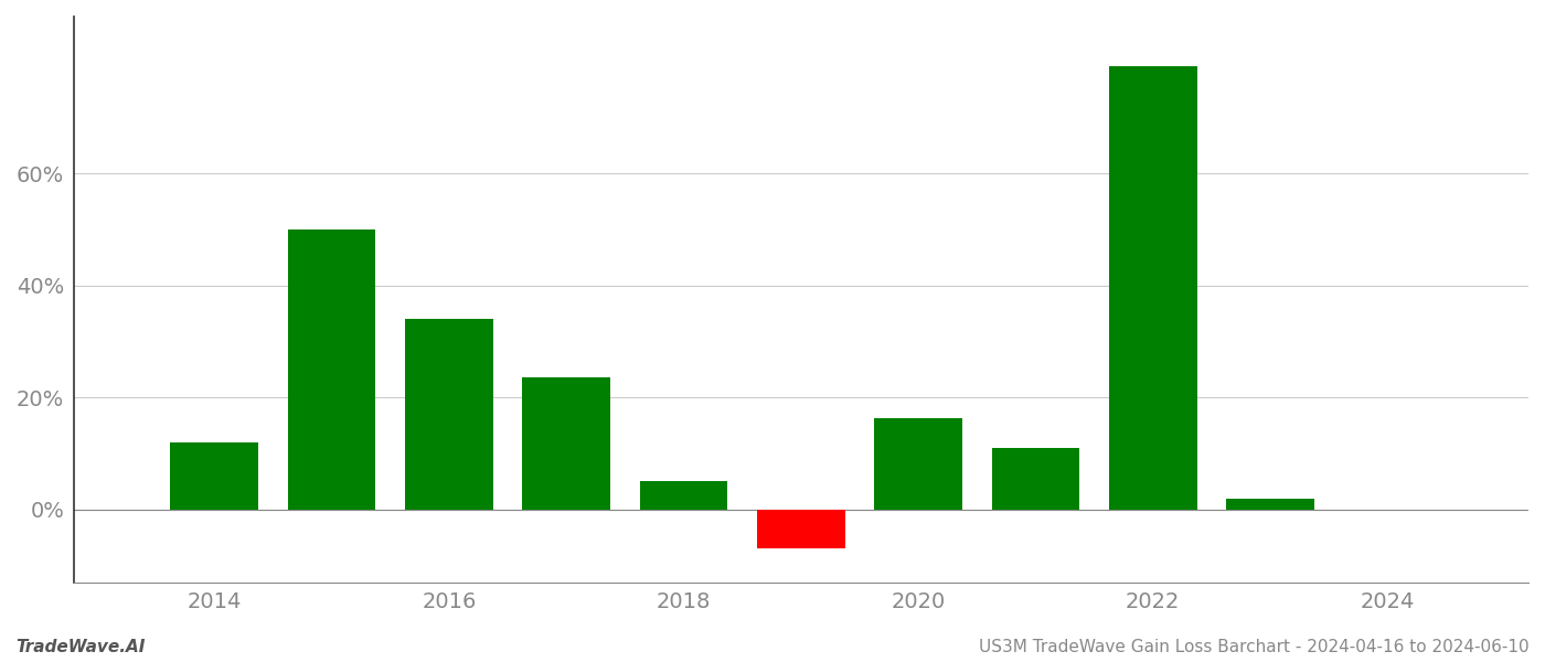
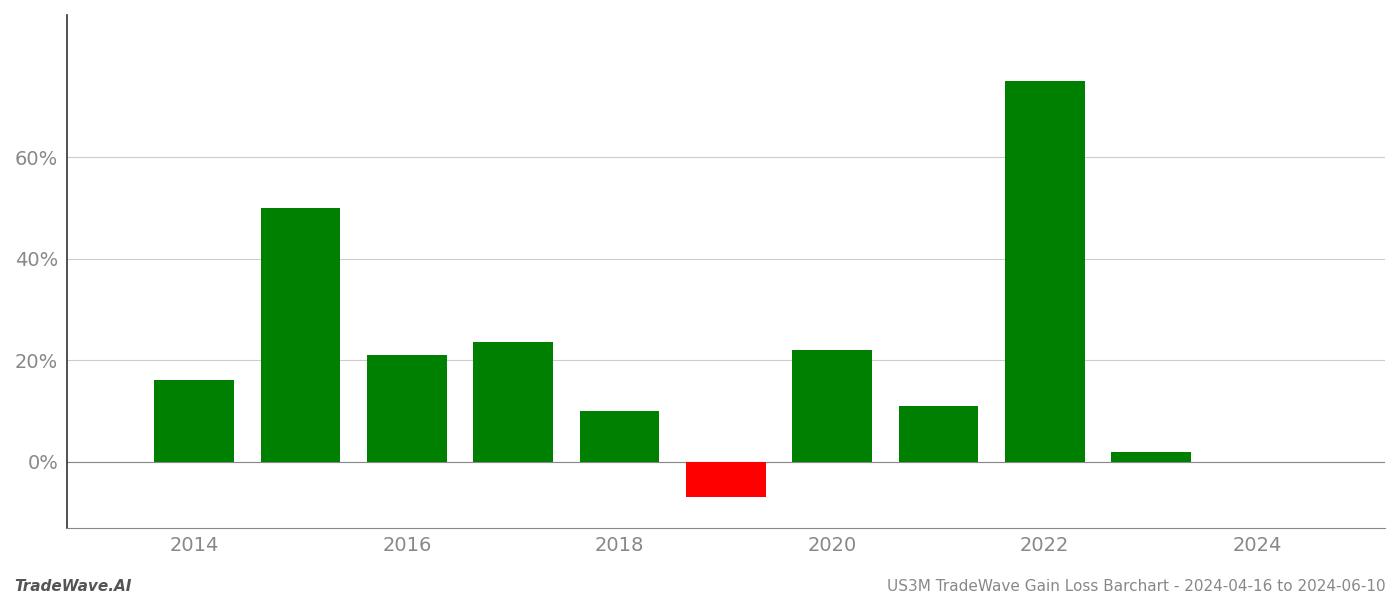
2014: 12.0% -> 16.0%
2016: 34.0% -> 21.0%
2018: 5.0% -> 10.0%
2020: 16.2% -> 22.0%
2022: 79.2% -> 75.0%
